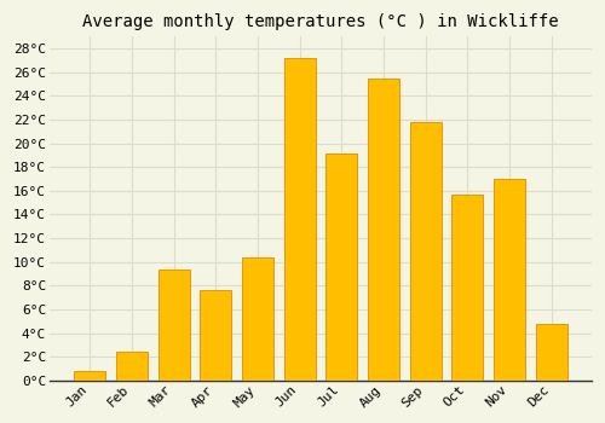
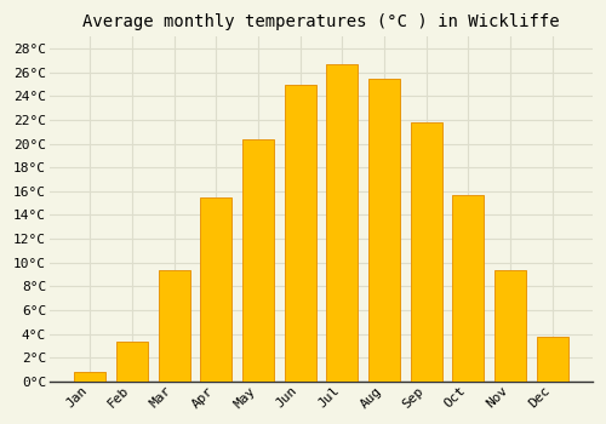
Feb: 2.4°C -> 3.3°C
Apr: 7.6°C -> 15.5°C
May: 10.4°C -> 20.4°C
Jun: 27.2°C -> 25.0°C
Jul: 19.2°C -> 26.7°C
Nov: 17.0°C -> 9.4°C
Dec: 4.8°C -> 3.7°C
